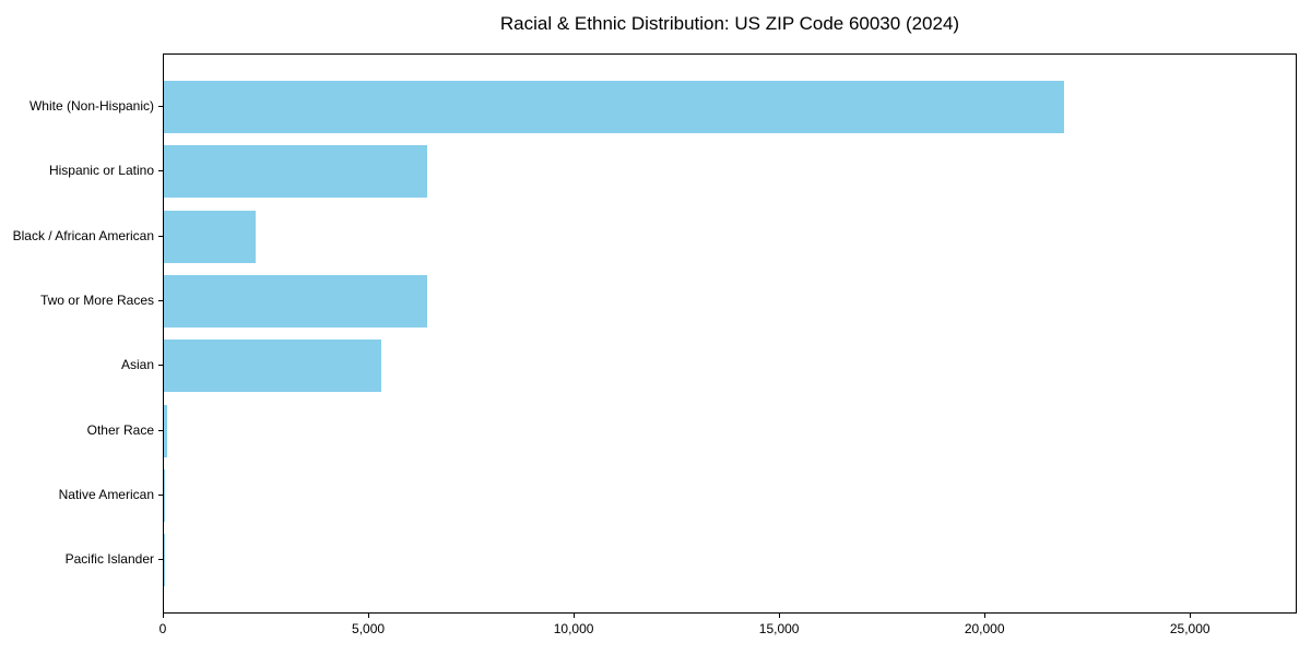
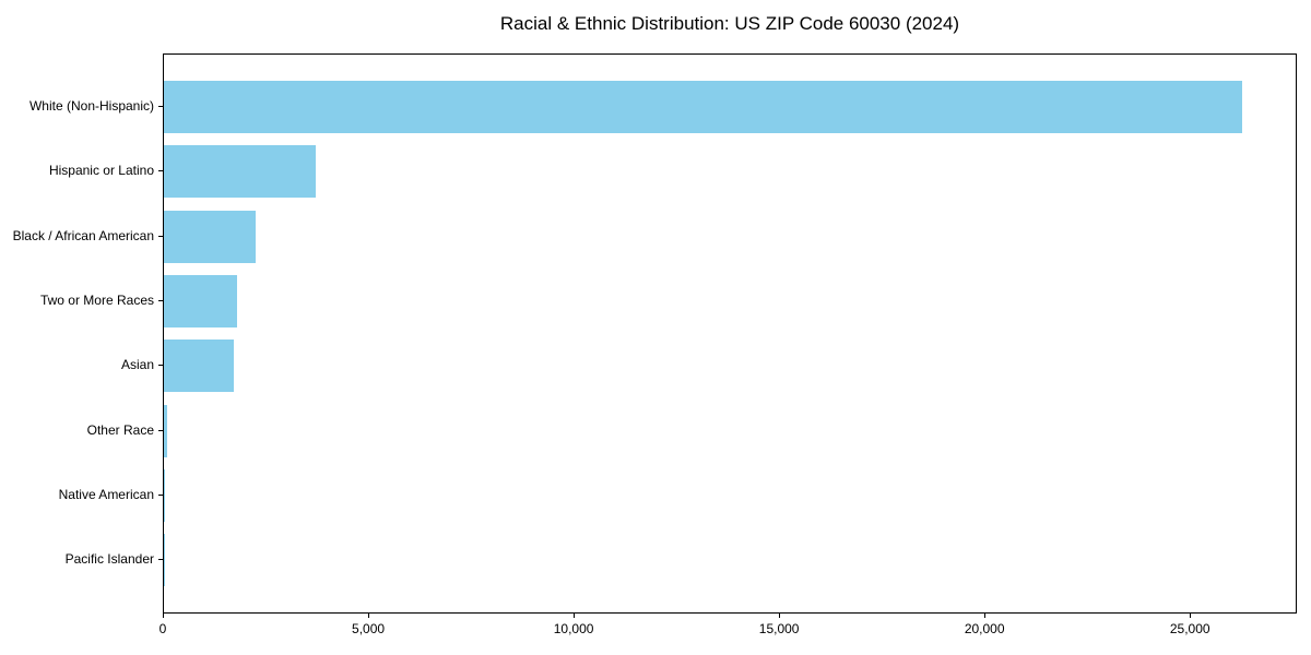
White (Non-Hispanic): 21900 -> 26200
Hispanic or Latino: 6400 -> 3700
Two or More Races: 6400 -> 1800
Asian: 5300 -> 1700
